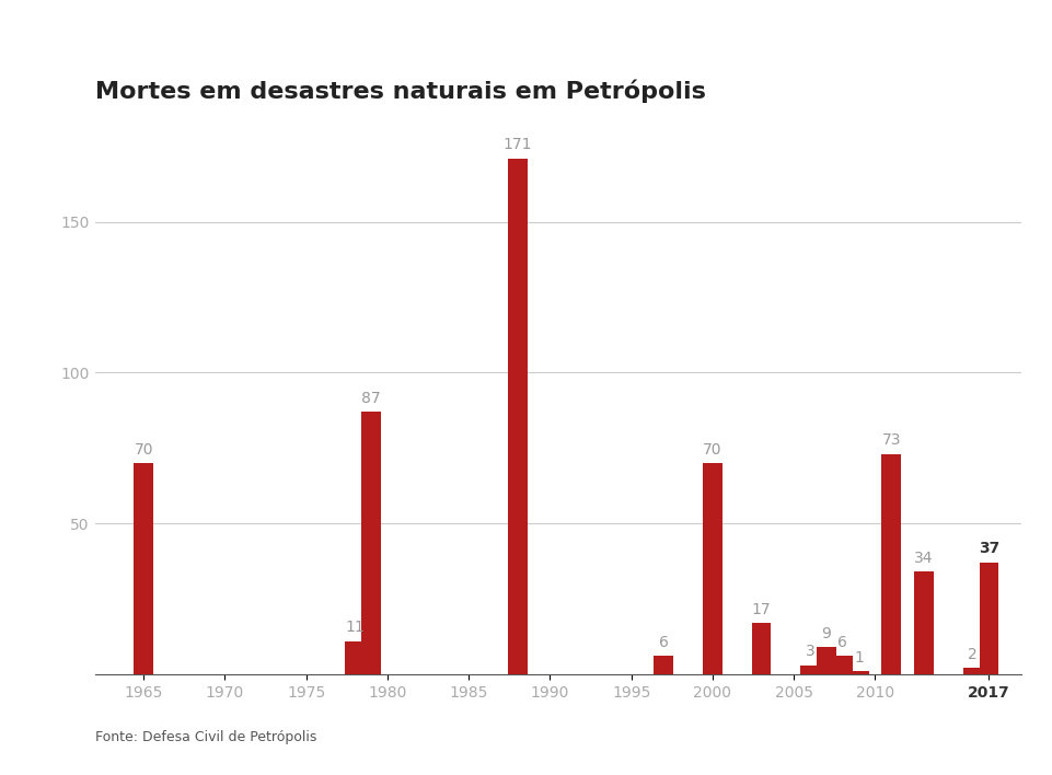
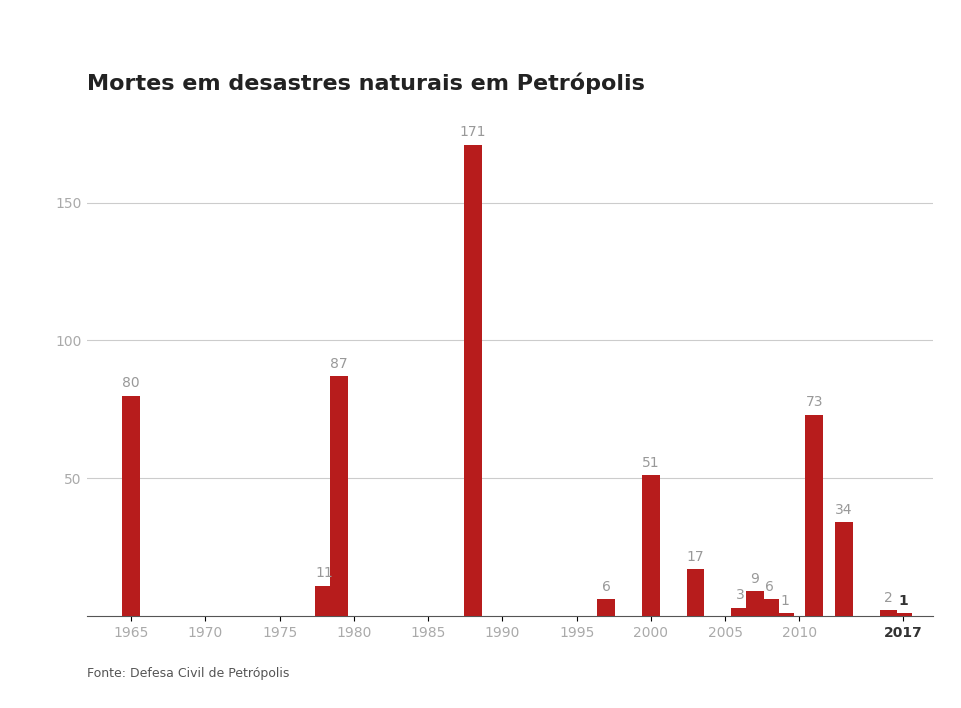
1965: 70 -> 80
2000: 70 -> 51
2017: 37 -> 1
